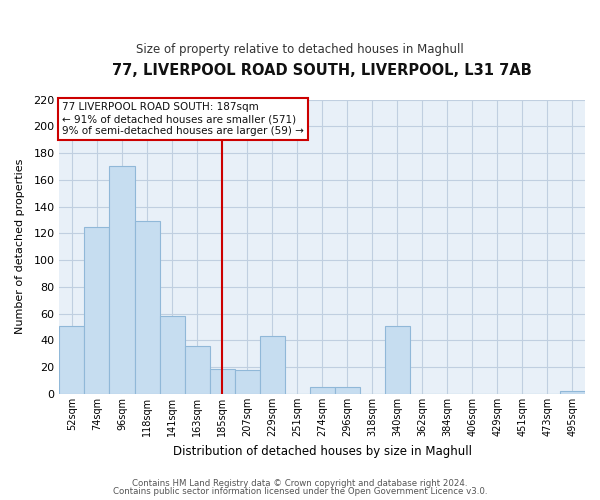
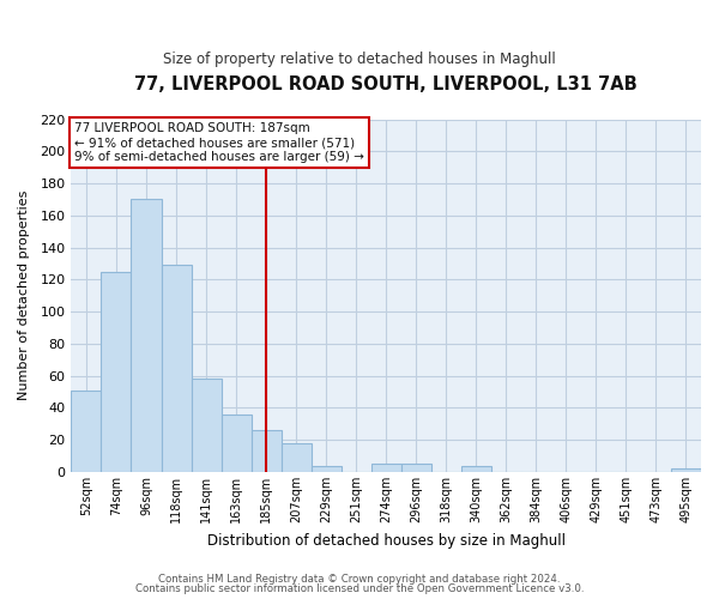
185sqm: 19 -> 26
229sqm: 43 -> 4
340sqm: 51 -> 4
